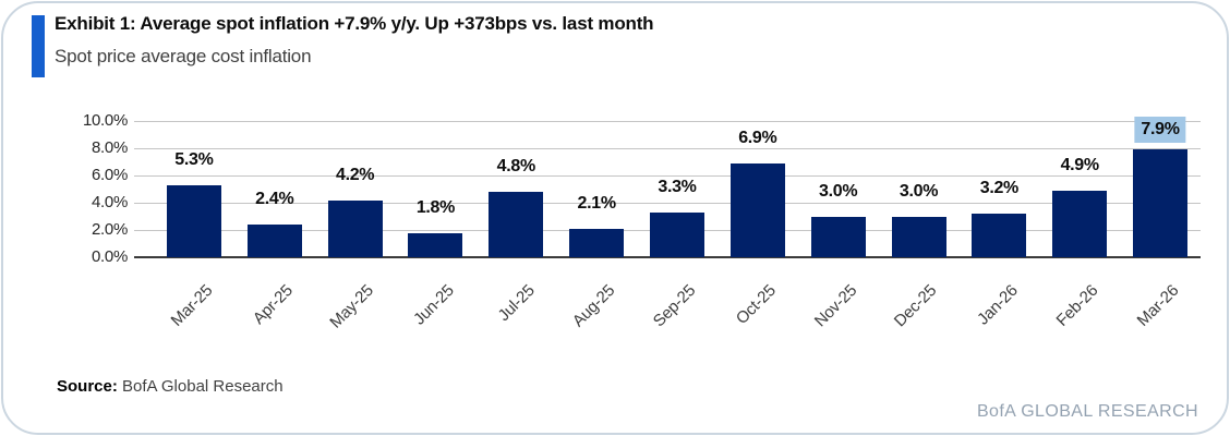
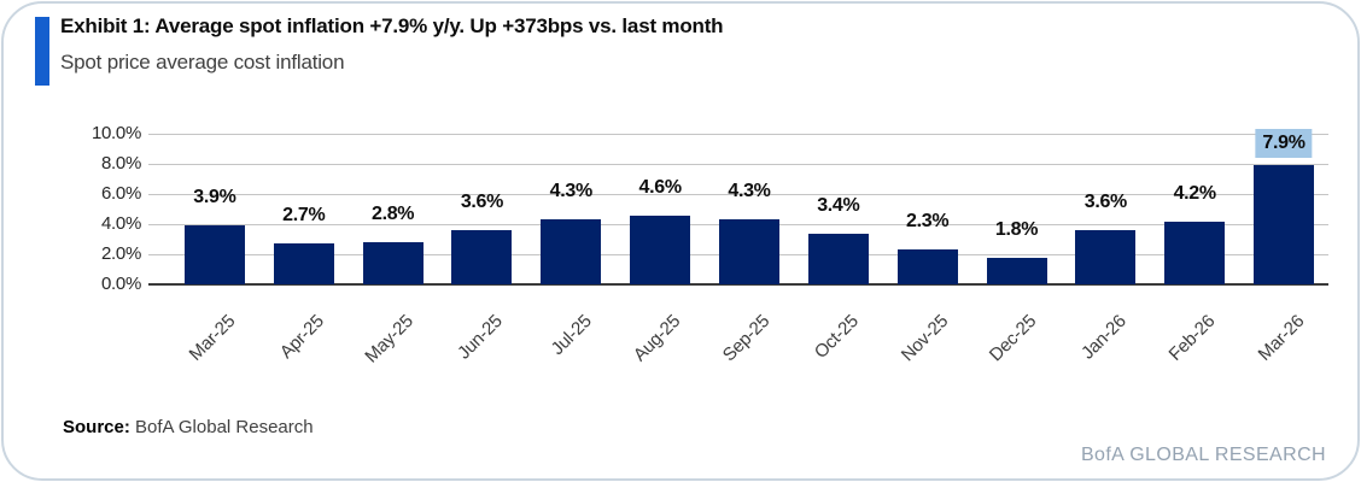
Mar-25: 5.3% -> 3.9%
Apr-25: 2.4% -> 2.7%
May-25: 4.2% -> 2.8%
Jun-25: 1.8% -> 3.6%
Jul-25: 4.8% -> 4.3%
Aug-25: 2.1% -> 4.6%
Sep-25: 3.3% -> 4.3%
Oct-25: 6.9% -> 3.4%
Nov-25: 3.0% -> 2.3%
Dec-25: 3.0% -> 1.8%
Jan-26: 3.2% -> 3.6%
Feb-26: 4.9% -> 4.2%
